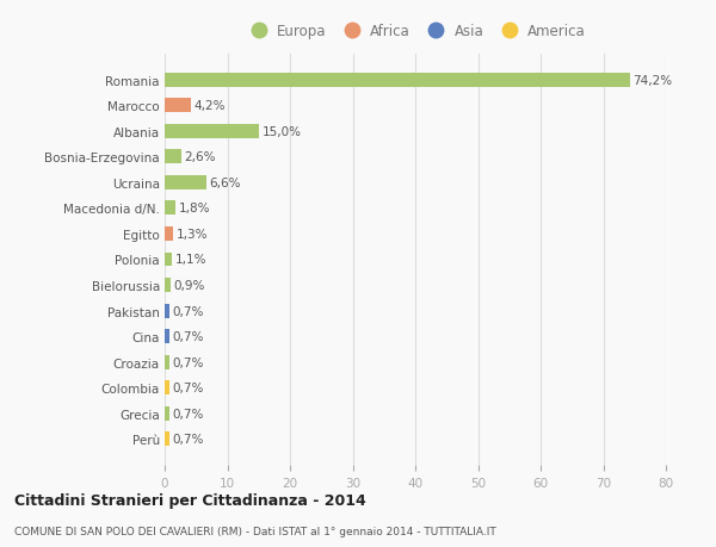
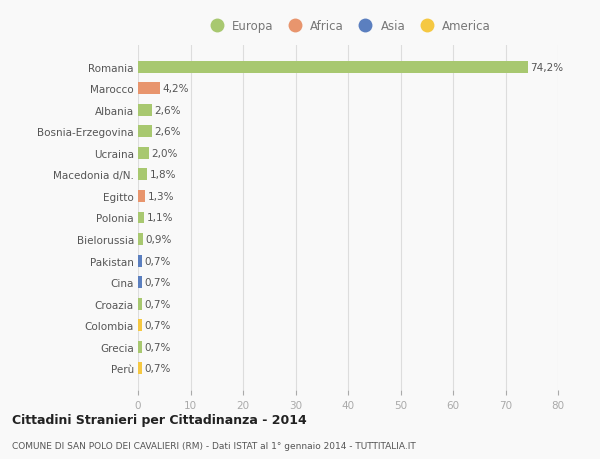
Albania: 15,0% -> 2,6%
Ucraina: 6,6% -> 2,0%
